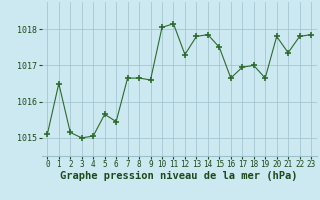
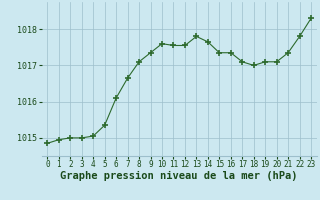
0: 1015.10 -> 1014.85
1: 1016.50 -> 1014.95
2: 1015.15 -> 1015.00
5: 1015.65 -> 1015.35
6: 1015.45 -> 1016.10
8: 1016.65 -> 1017.10
9: 1016.60 -> 1017.35
10: 1018.05 -> 1017.60
11: 1018.15 -> 1017.55
12: 1017.30 -> 1017.55
14: 1017.85 -> 1017.65
15: 1017.50 -> 1017.35
16: 1016.65 -> 1017.35
17: 1016.95 -> 1017.10
19: 1016.65 -> 1017.10
20: 1017.80 -> 1017.10
23: 1017.85 -> 1018.30
